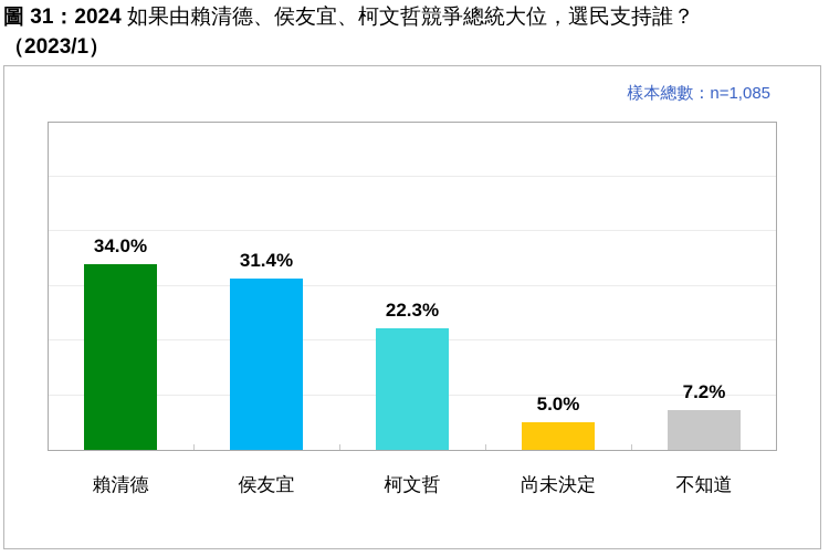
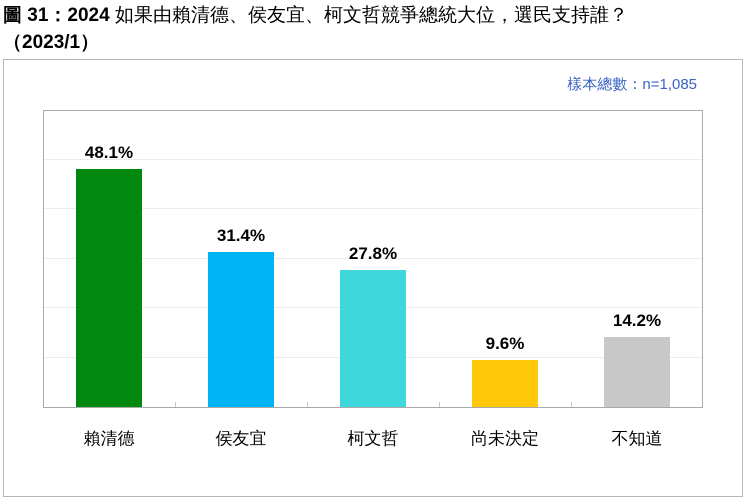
賴清德: 34.0% -> 48.1%
柯文哲: 22.3% -> 27.8%
尚未決定: 5.0% -> 9.6%
不知道: 7.2% -> 14.2%
